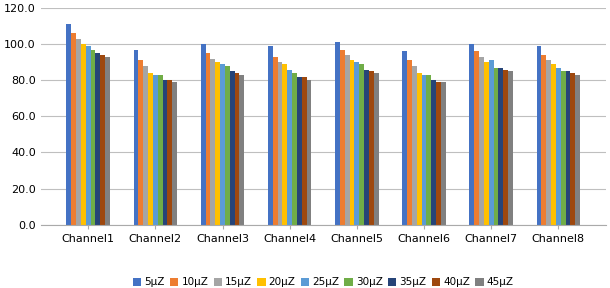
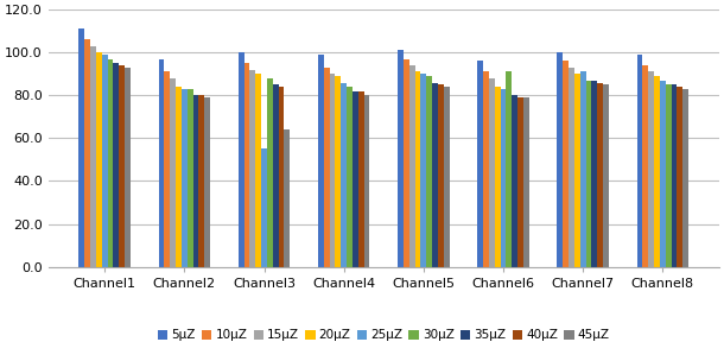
25μZ/Channel3: 89 -> 55
45μZ/Channel3: 83 -> 64
30μZ/Channel6: 83 -> 91
